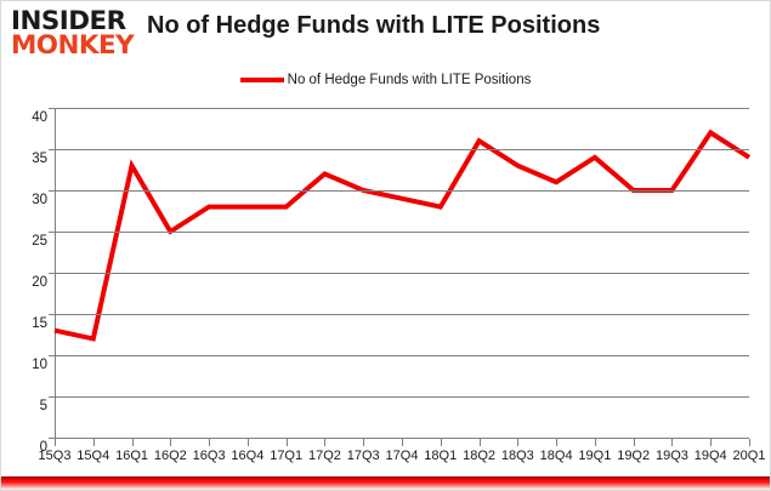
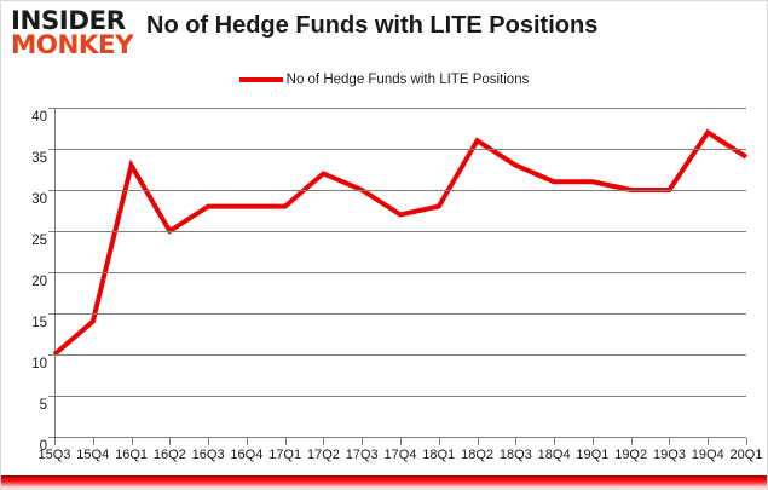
15Q3: 13 -> 10
15Q4: 12 -> 14
17Q4: 29 -> 27
19Q1: 34 -> 31
